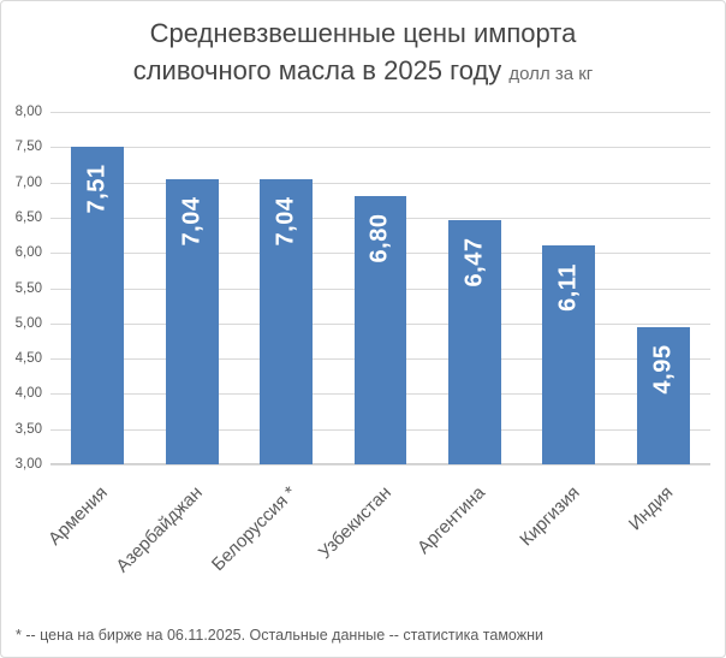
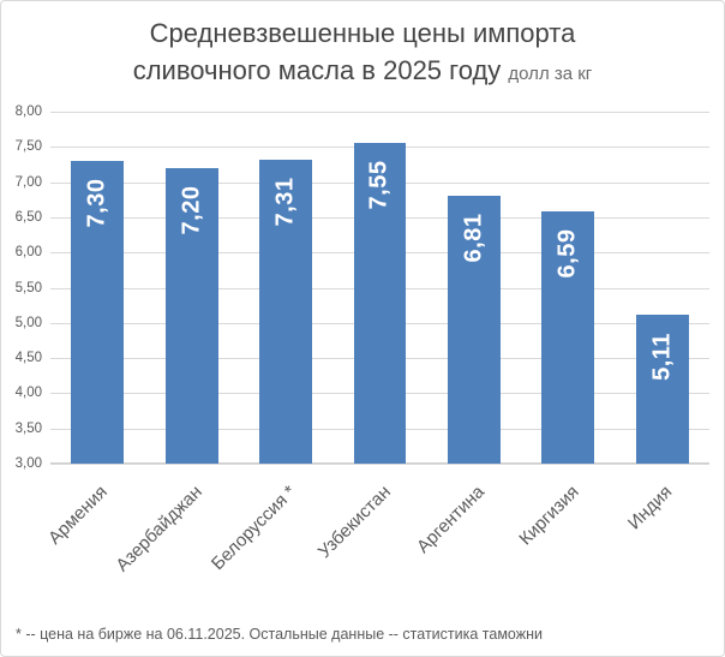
Армения: 7,51 -> 7,30
Азербайджан: 7,04 -> 7,20
Белоруссия *: 7,04 -> 7,31
Узбекистан: 6,80 -> 7,55
Аргентина: 6,47 -> 6,81
Киргизия: 6,11 -> 6,59
Индия: 4,95 -> 5,11
